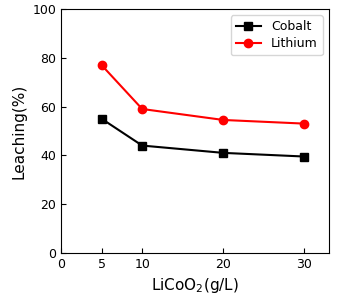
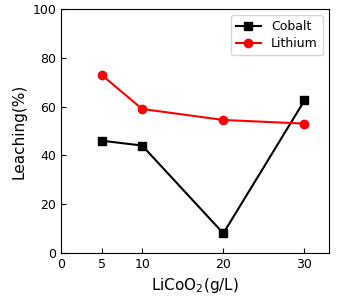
Cobalt/5: 55.0 -> 46.0
Lithium/5: 77.0 -> 73.0
Cobalt/20: 41.0 -> 8.0
Cobalt/30: 39.5 -> 62.5
